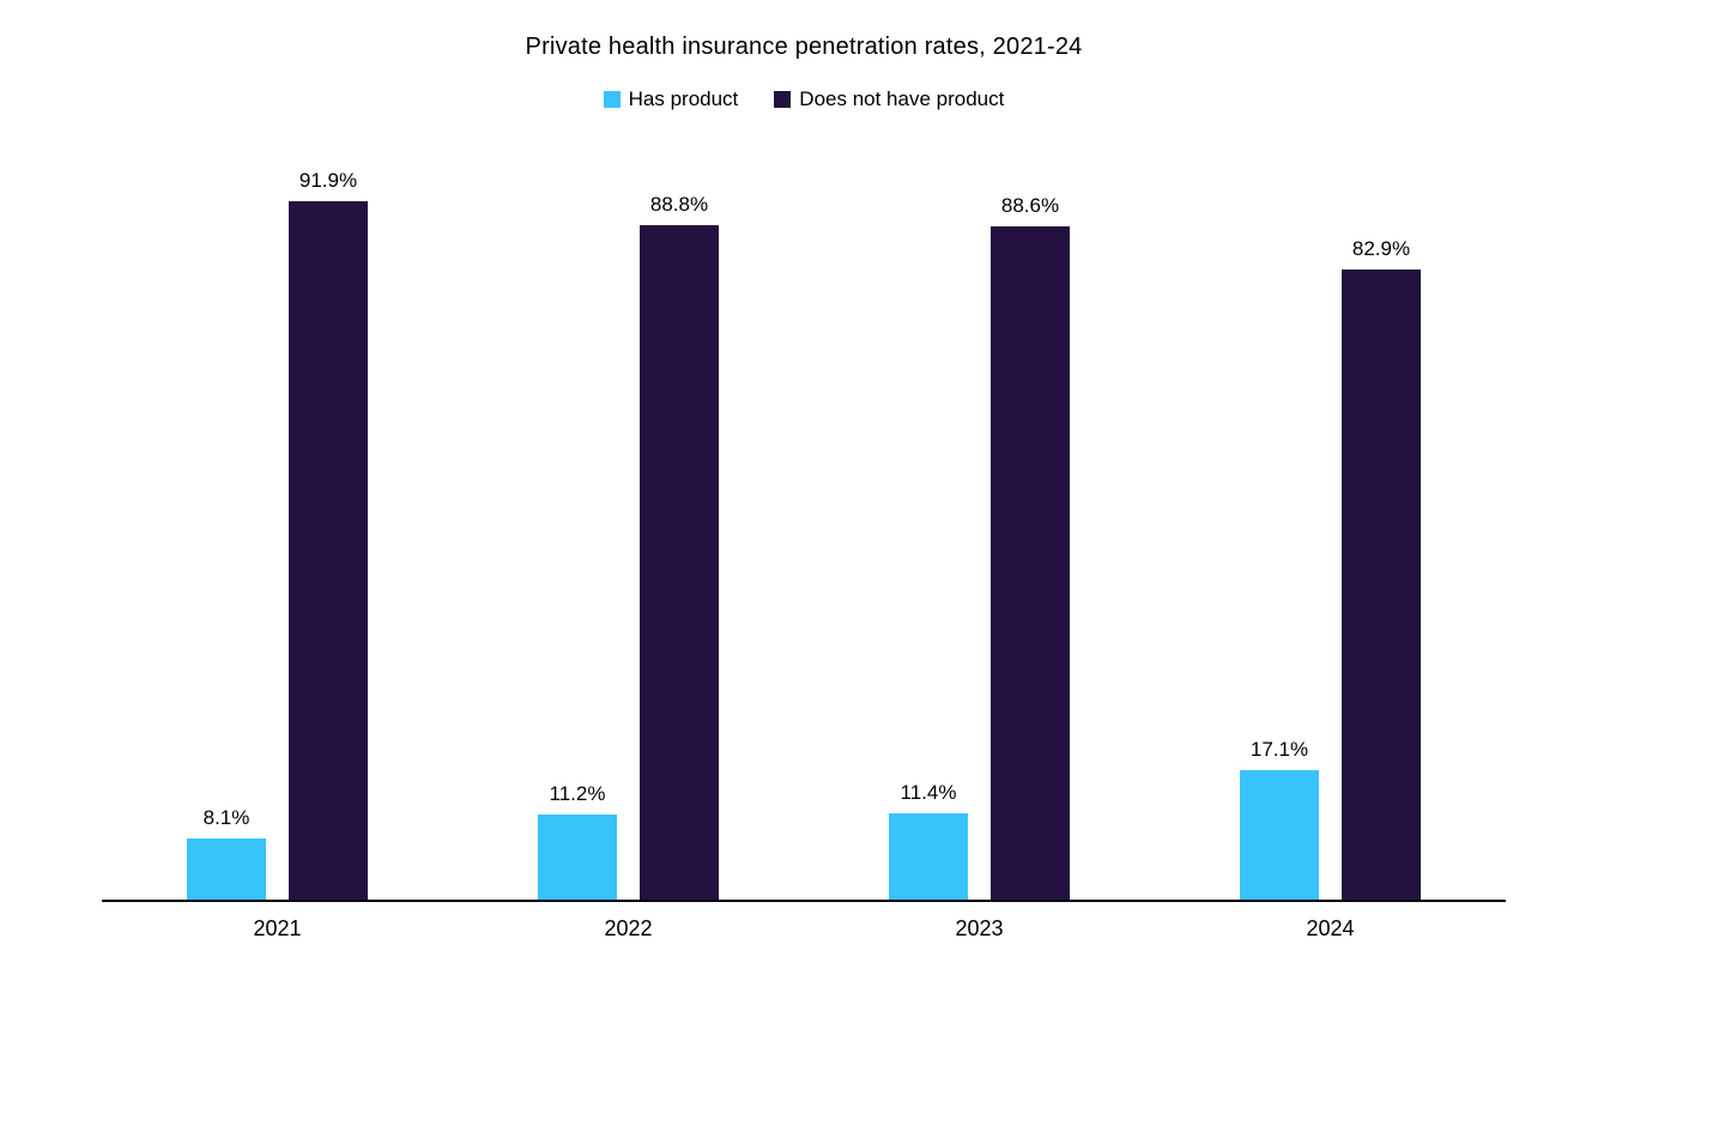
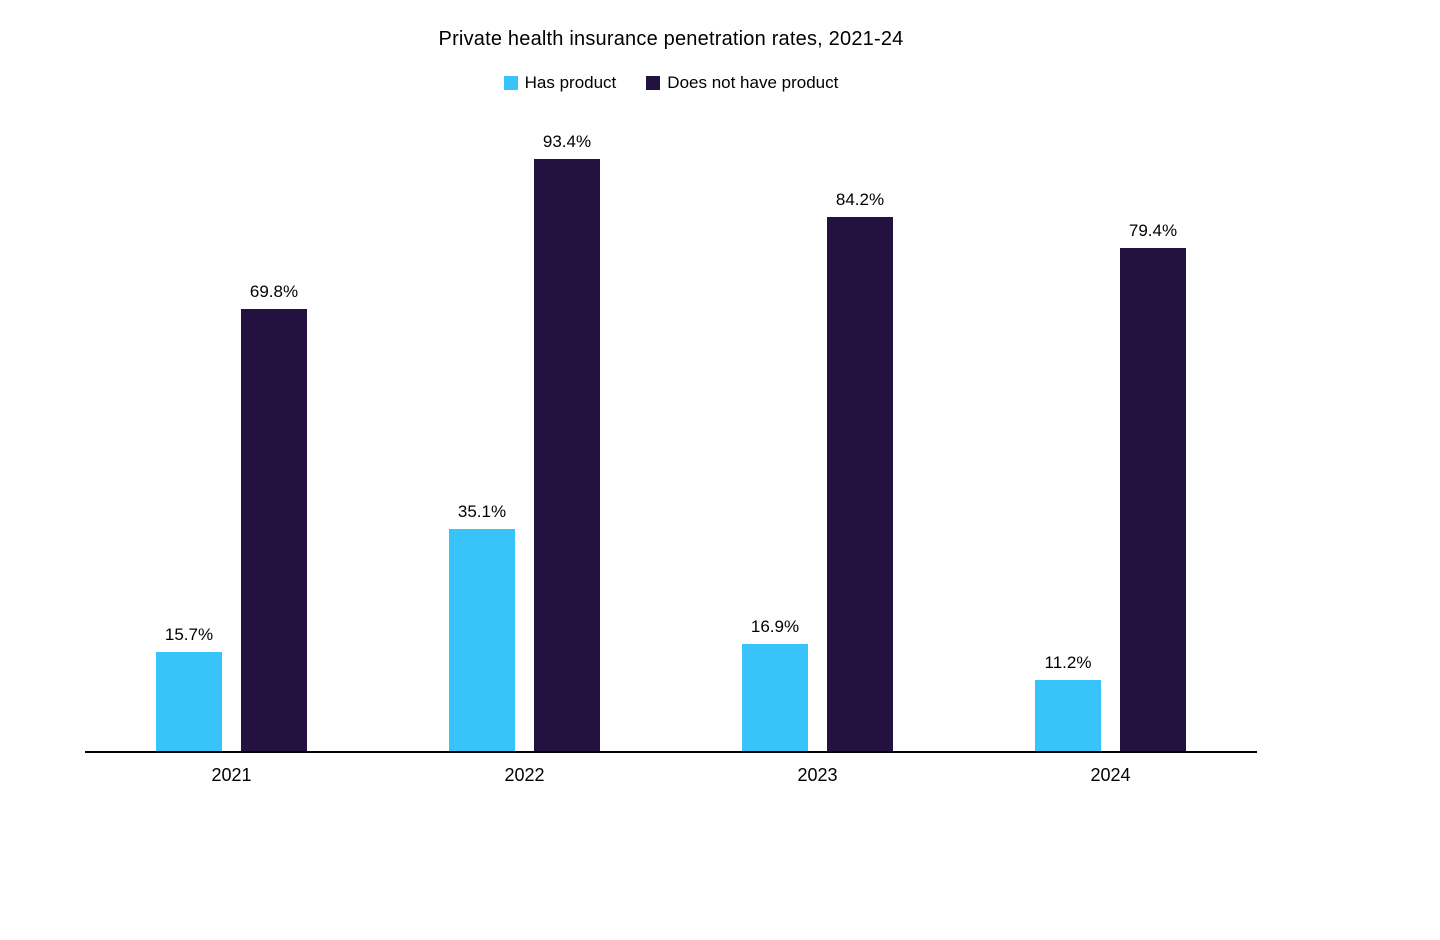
Has product/2021: 8.1% -> 15.7%
Does not have product/2021: 91.9% -> 69.8%
Has product/2022: 11.2% -> 35.1%
Does not have product/2022: 88.8% -> 93.4%
Has product/2023: 11.4% -> 16.9%
Does not have product/2023: 88.6% -> 84.2%
Has product/2024: 17.1% -> 11.2%
Does not have product/2024: 82.9% -> 79.4%
